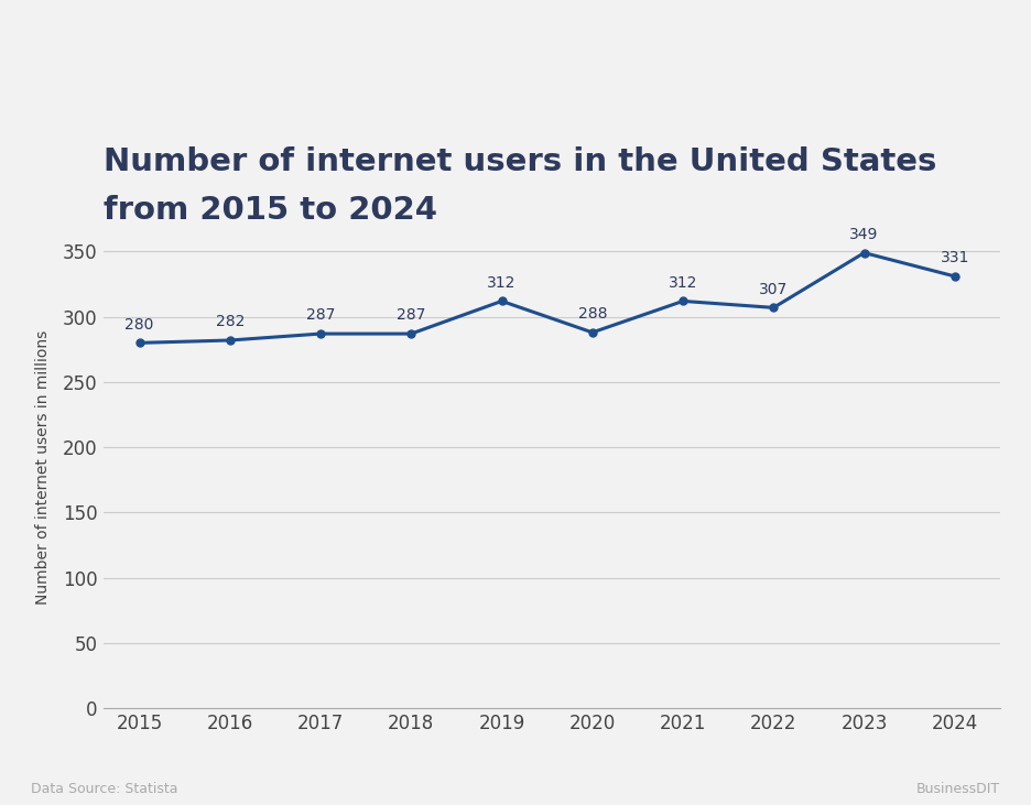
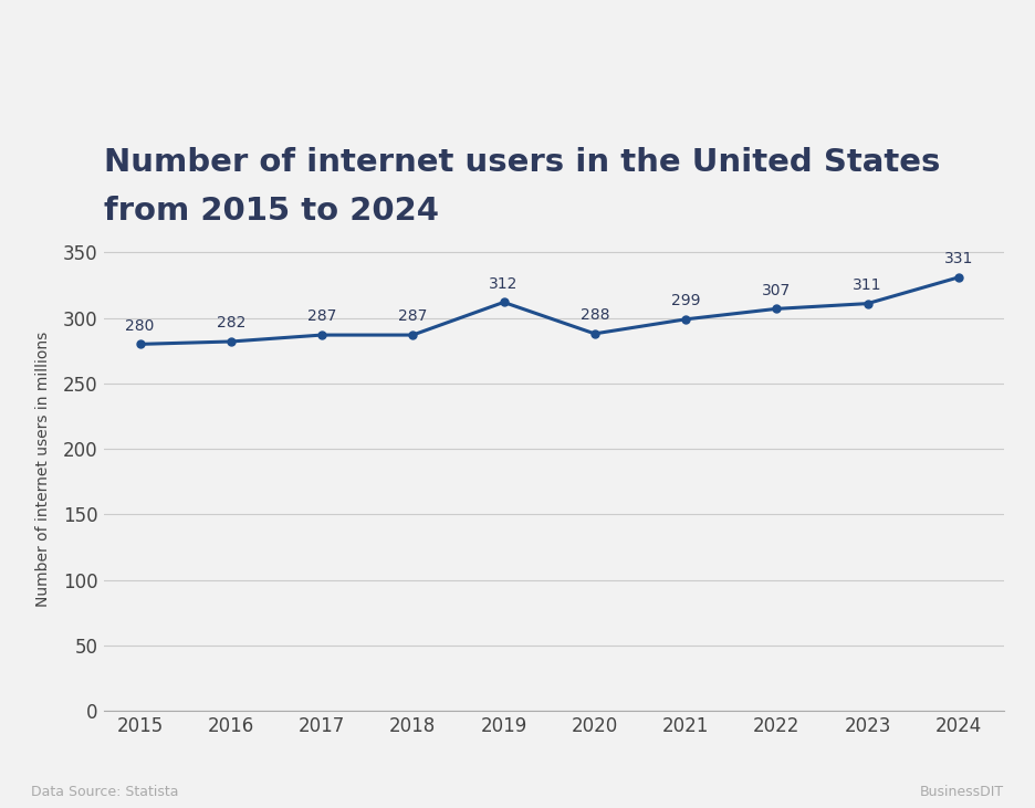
2021: 312 -> 299
2023: 349 -> 311
